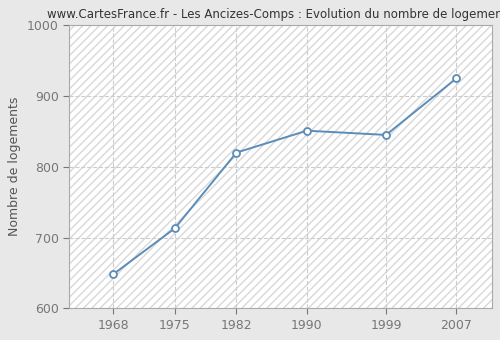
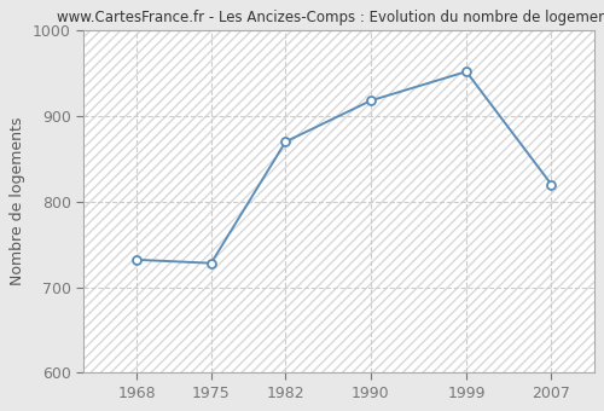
1968: 648 -> 732
1975: 713 -> 728
1982: 820 -> 870
1990: 851 -> 918
1999: 845 -> 952
2007: 925 -> 820
